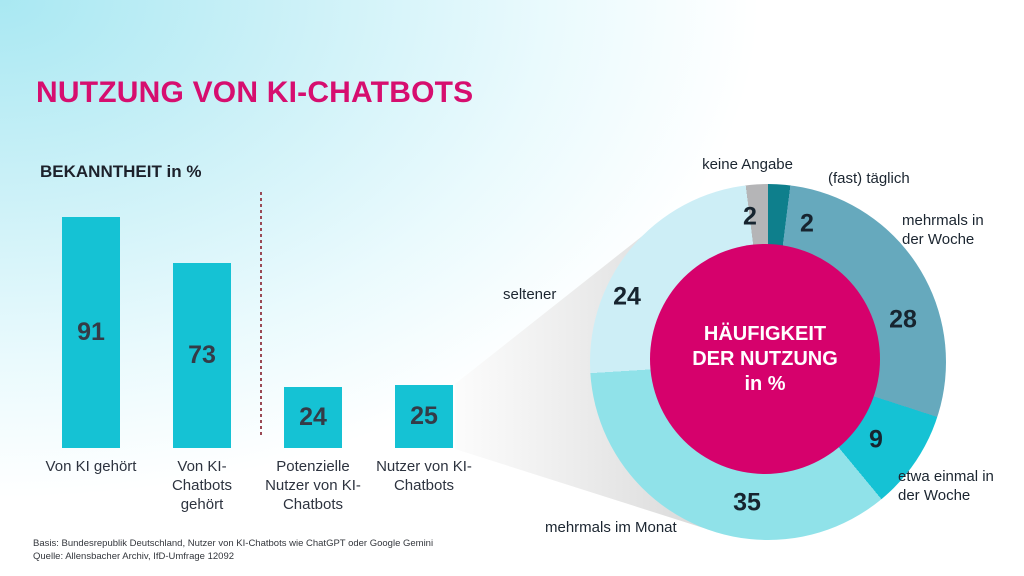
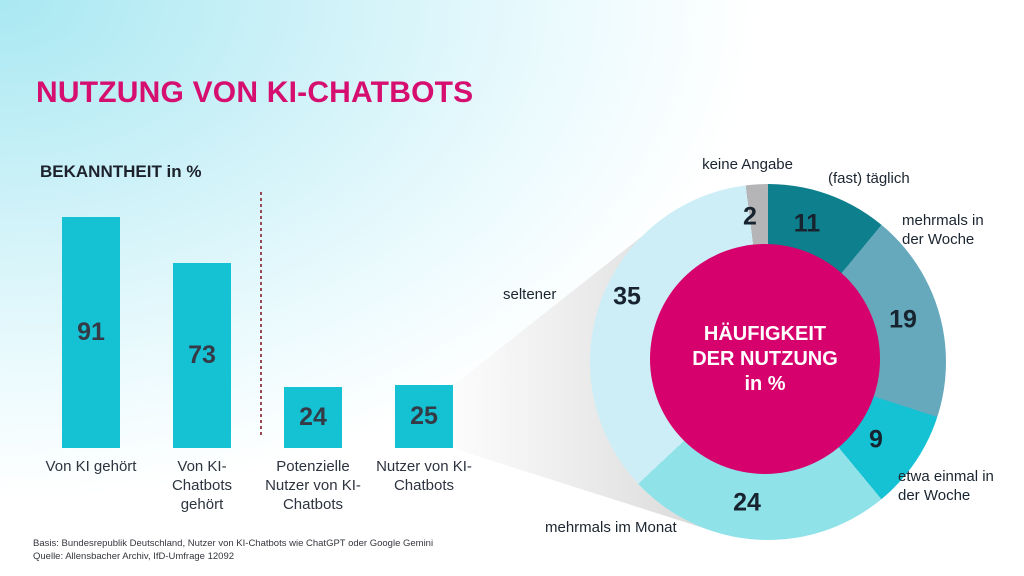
HÄUFIGKEIT DER NUTZUNG in %/(fast) täglich: 2 -> 11
HÄUFIGKEIT DER NUTZUNG in %/mehrmals in der Woche: 28 -> 19
HÄUFIGKEIT DER NUTZUNG in %/mehrmals im Monat: 35 -> 24
HÄUFIGKEIT DER NUTZUNG in %/seltener: 24 -> 35
